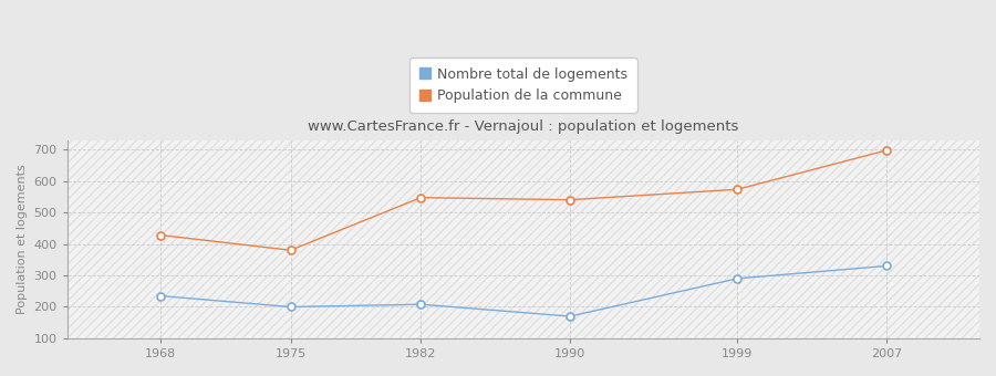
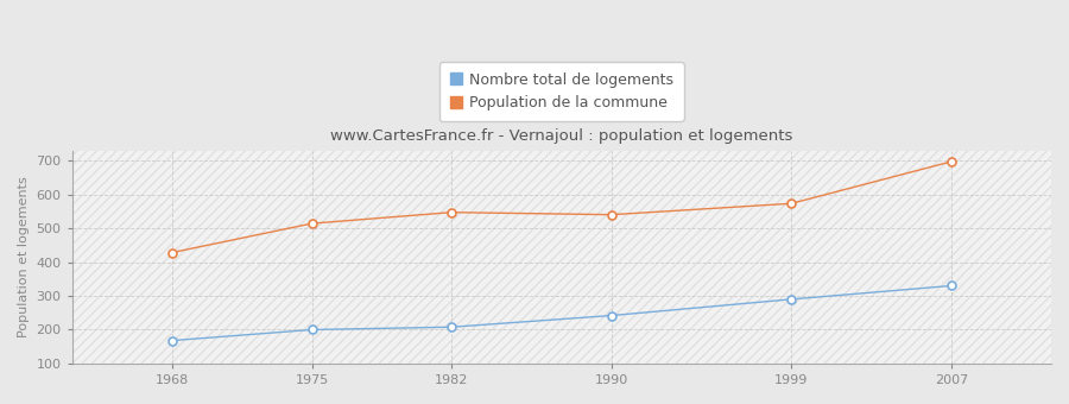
Nombre total de logements/1968: 235 -> 168
Population de la commune/1975: 380 -> 514
Nombre total de logements/1990: 170 -> 242
